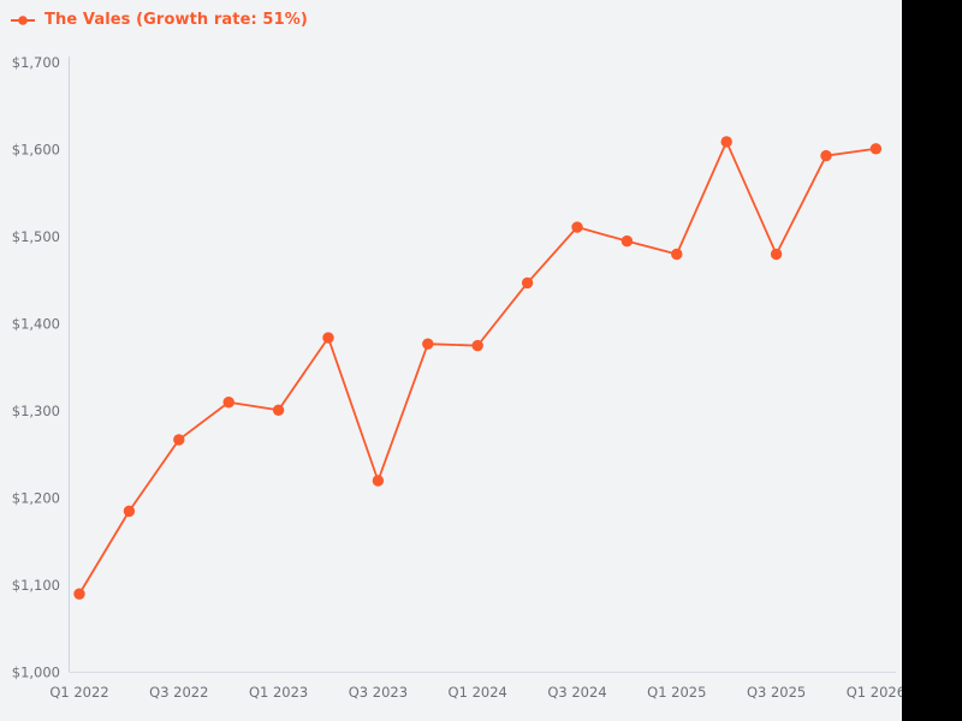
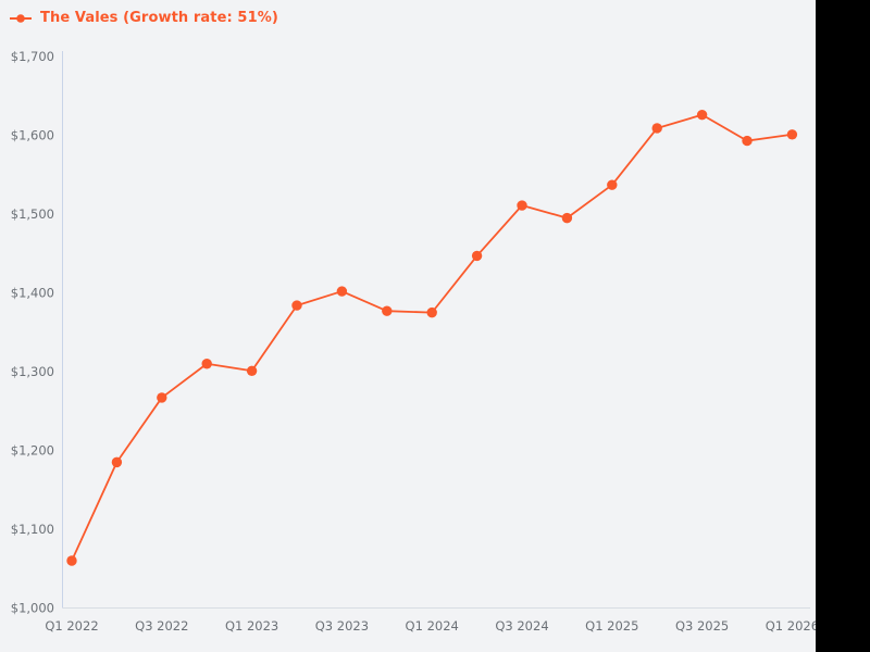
Q1 2022: $1090 -> $1060
Q3 2023: $1220 -> $1400
Q1 2025: $1480 -> $1540
Q3 2025: $1480 -> $1630
